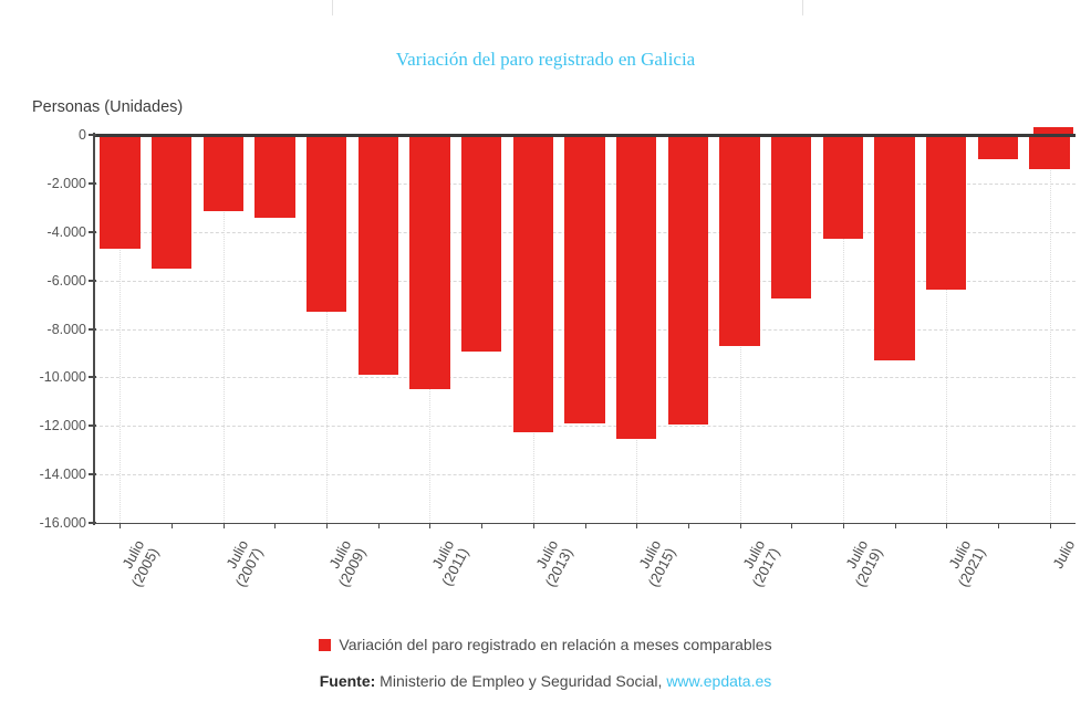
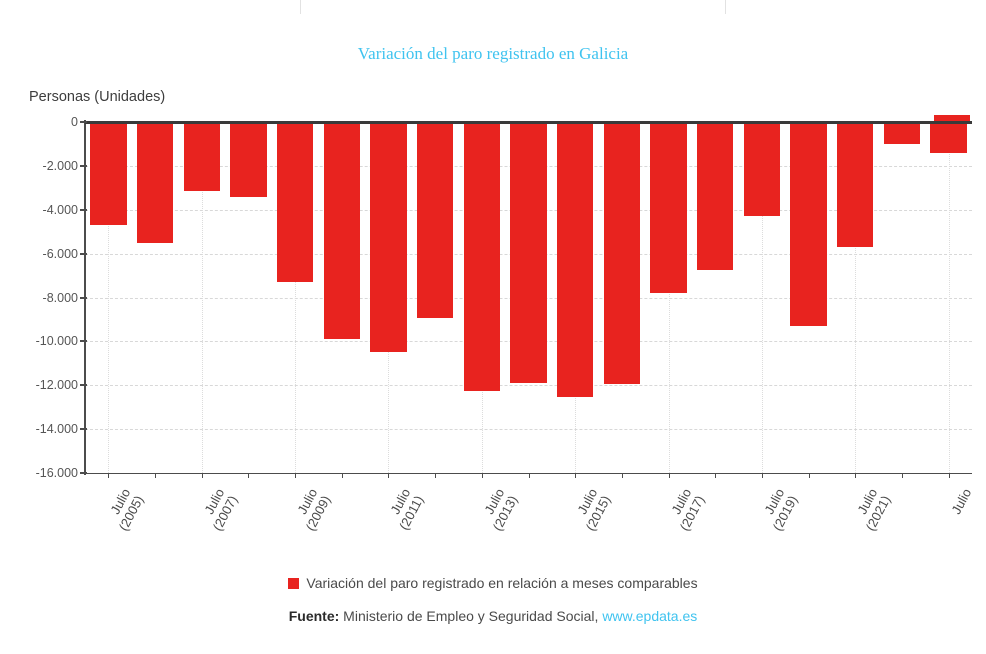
Julio (2017): -8700 -> -7800
Julio (2021): -6400 -> -5700
